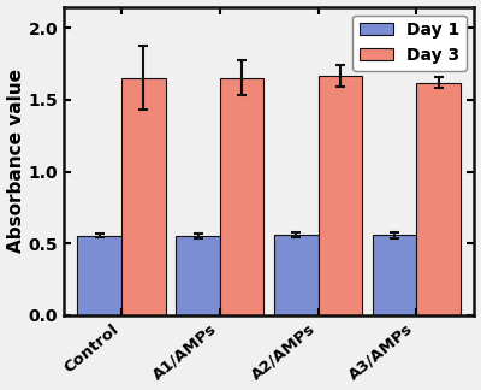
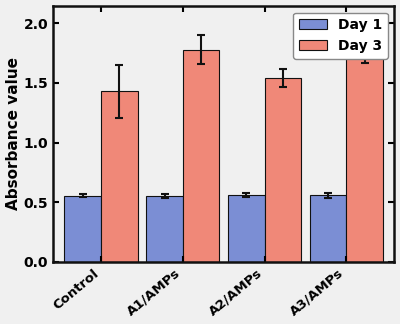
Day 3/Control: 1.66 -> 1.43
Day 3/A1/AMPs: 1.66 -> 1.78
Day 3/A2/AMPs: 1.67 -> 1.54
Day 3/A3/AMPs: 1.62 -> 1.71
